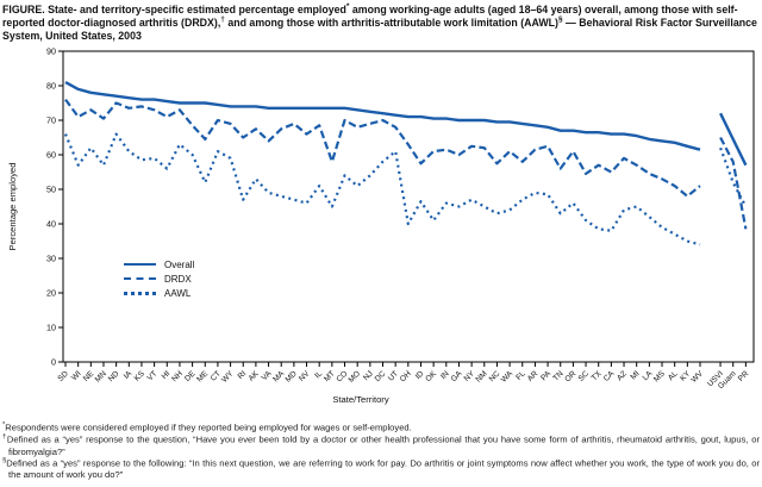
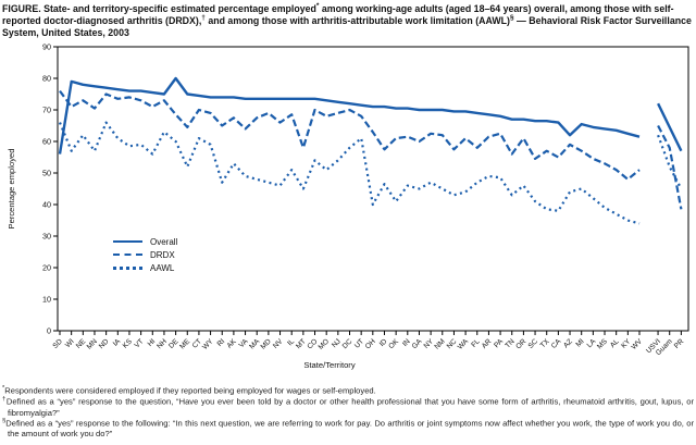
Overall/SD: 81 -> 56
Overall/DE: 75 -> 80
Overall/AZ: 66 -> 62
